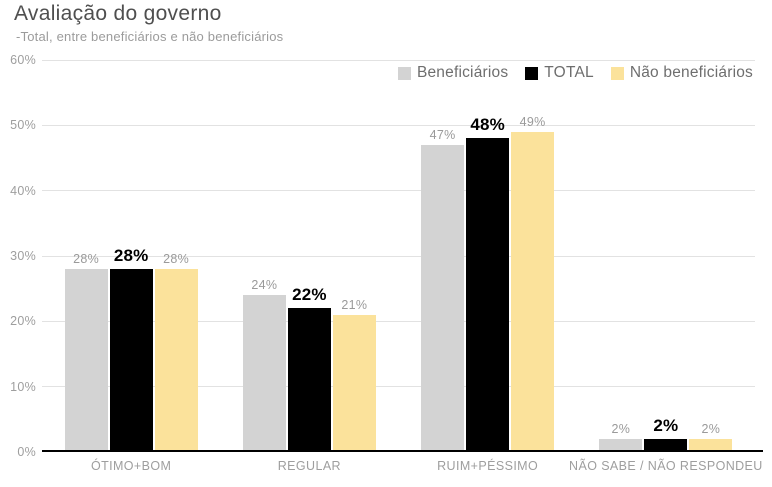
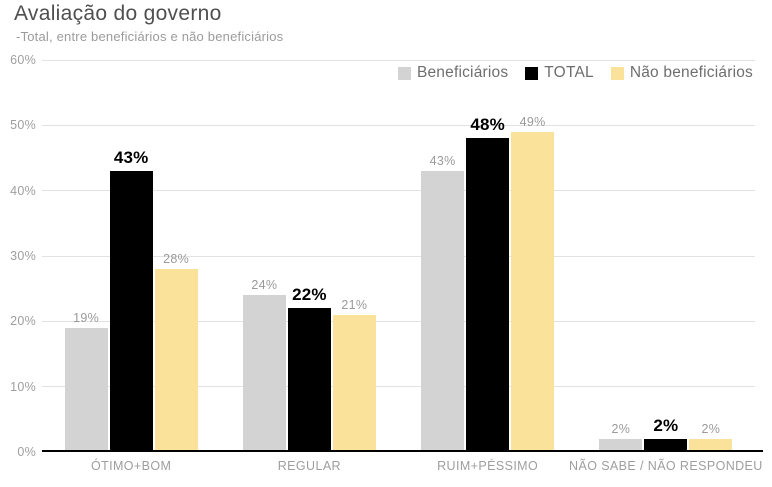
Beneficiários/ÓTIMO+BOM: 28% -> 19%
TOTAL/ÓTIMO+BOM: 28% -> 43%
Beneficiários/RUIM+PÉSSIMO: 47% -> 43%
